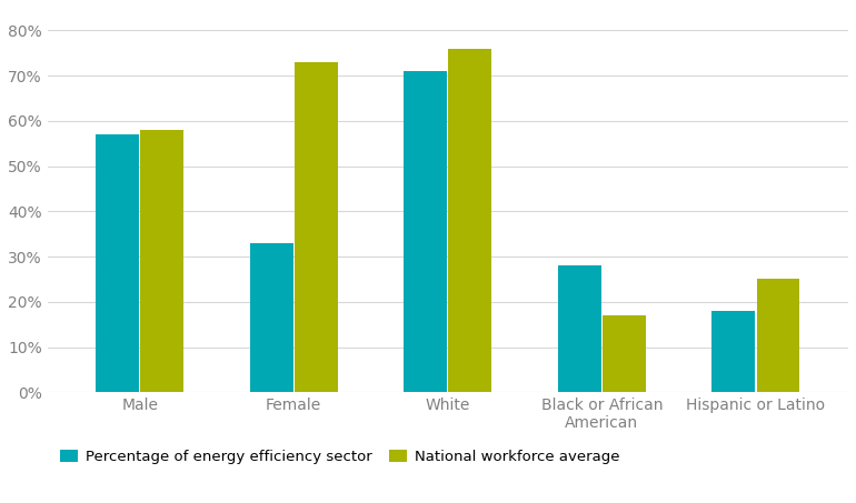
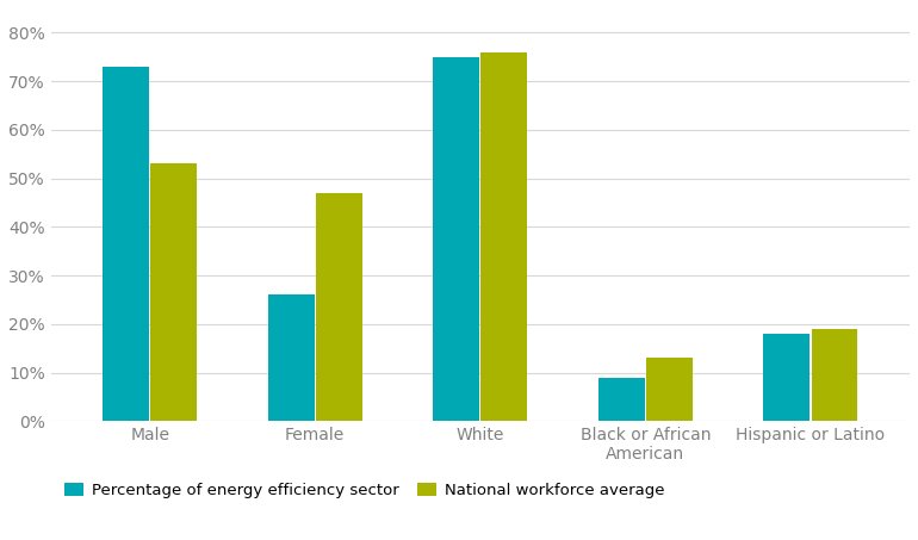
Percentage of energy efficiency sector/Male: 57% -> 73%
National workforce average/Male: 58% -> 53%
Percentage of energy efficiency sector/Female: 33% -> 26%
National workforce average/Female: 73% -> 47%
Percentage of energy efficiency sector/White: 71% -> 75%
Percentage of energy efficiency sector/Black or African American: 28% -> 9%
National workforce average/Black or African American: 17% -> 13%
National workforce average/Hispanic or Latino: 25% -> 19%
